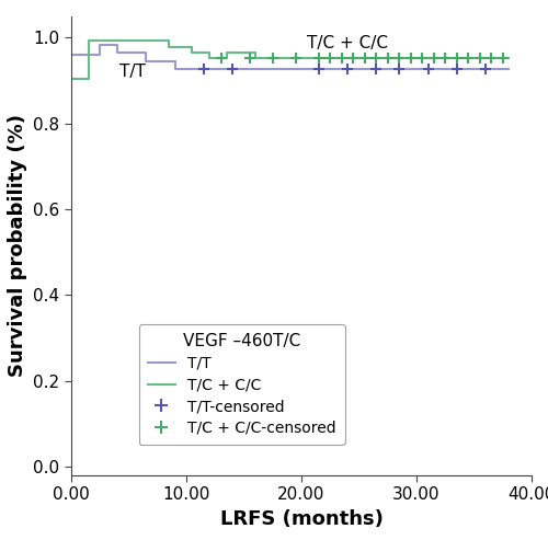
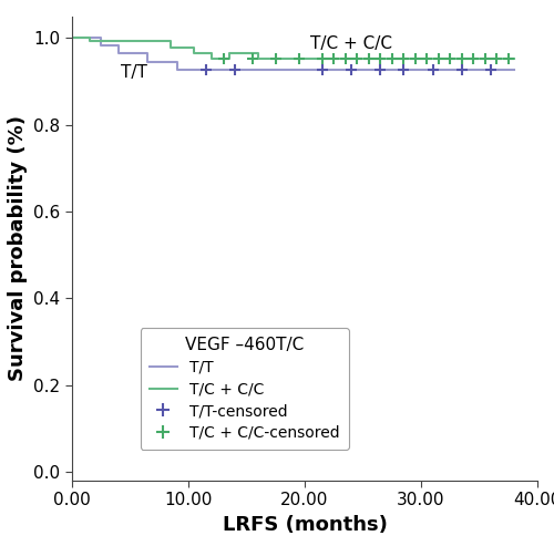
T/T/0.00: 0.960 -> 1.000
T/C + C/C/0.00: 0.905 -> 1.000
